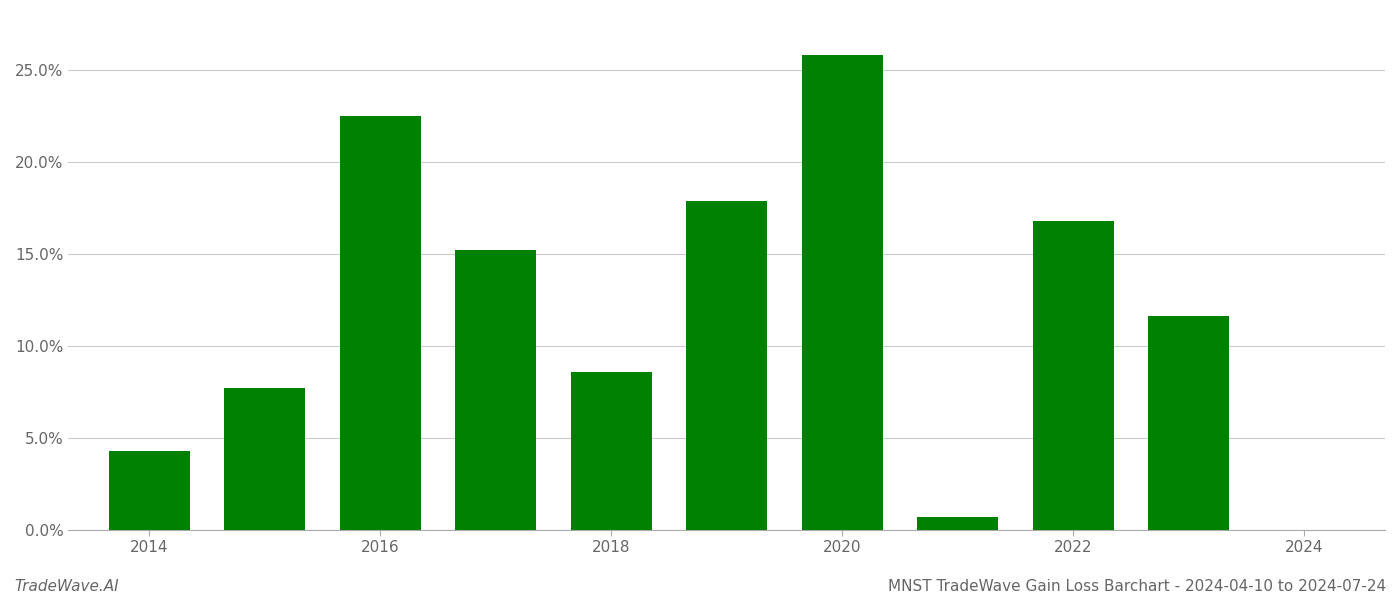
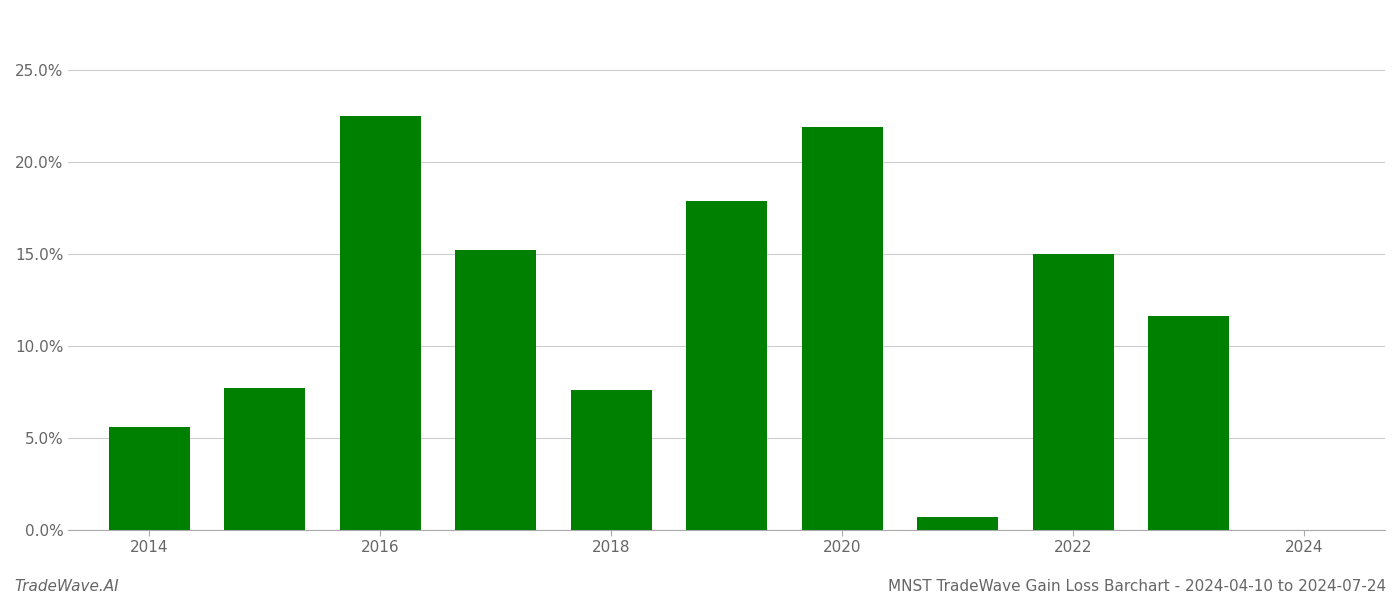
2014: 4.3% -> 5.6%
2018: 8.6% -> 7.6%
2020: 25.8% -> 21.9%
2022: 16.8% -> 15.0%
